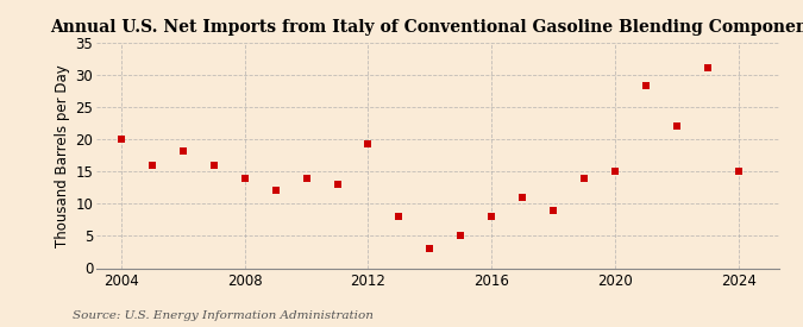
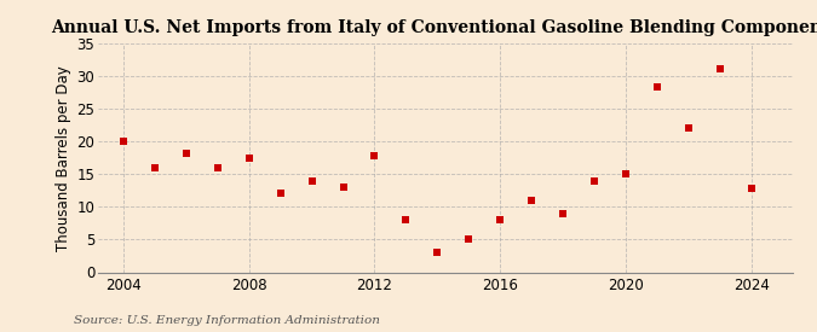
2008: 14.0 -> 17.4
2012: 19.3 -> 17.8
2024: 15.0 -> 12.8
